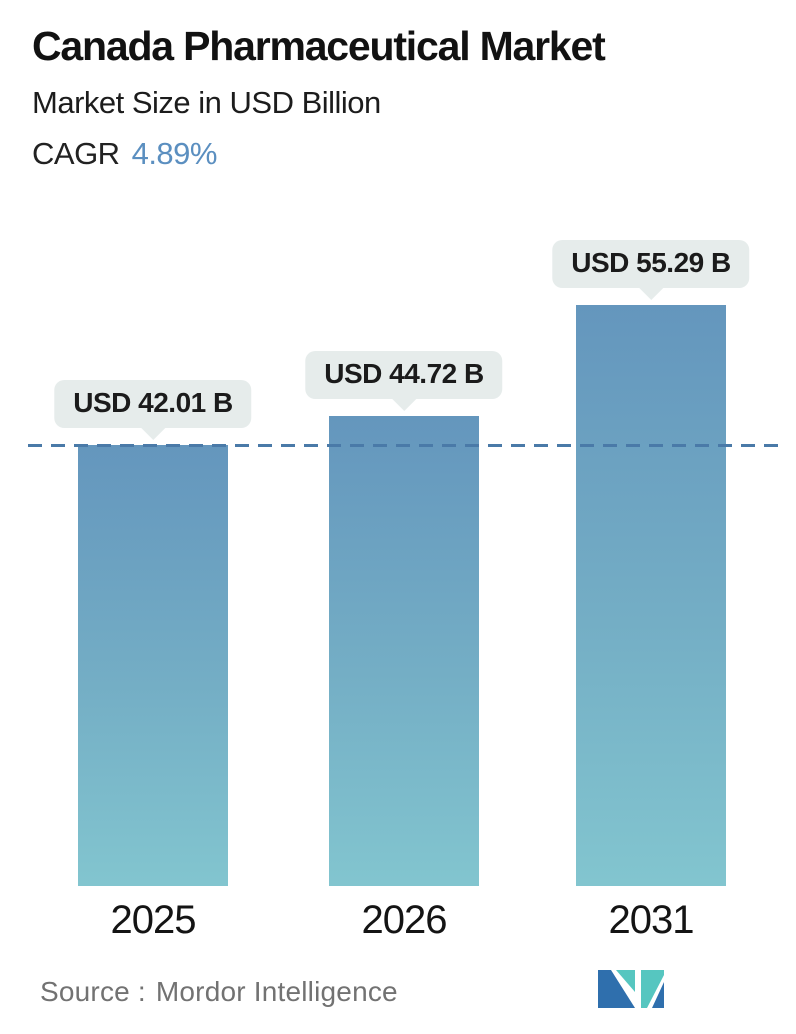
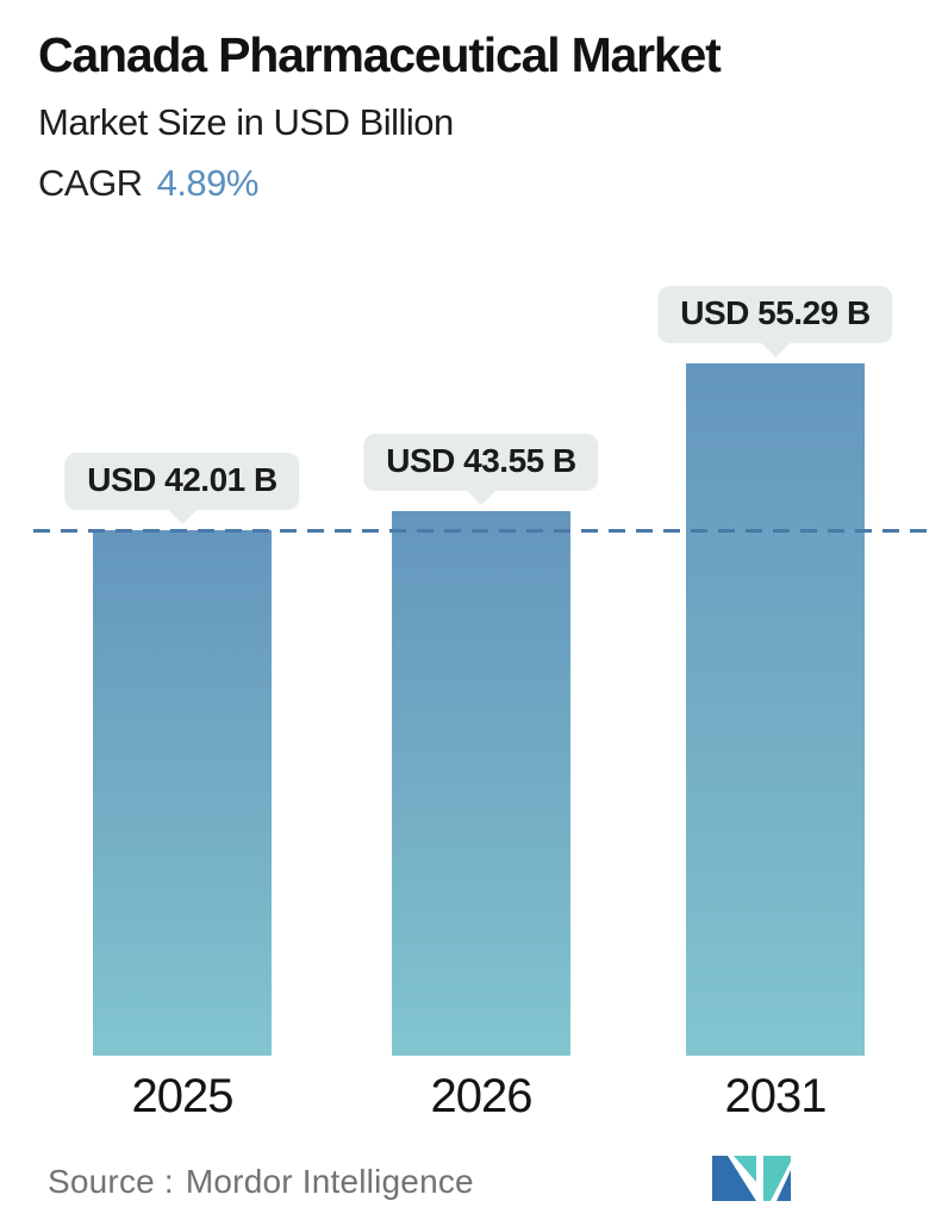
2026: 44.72 -> 43.55
